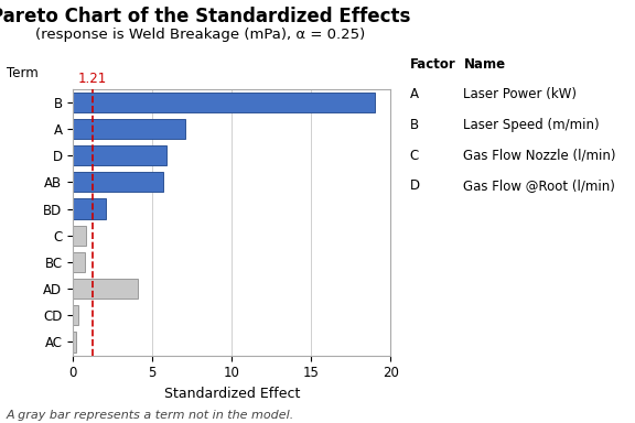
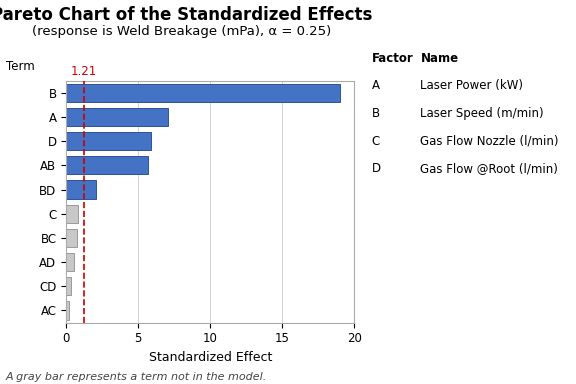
AD: 4.1 -> 0.6
